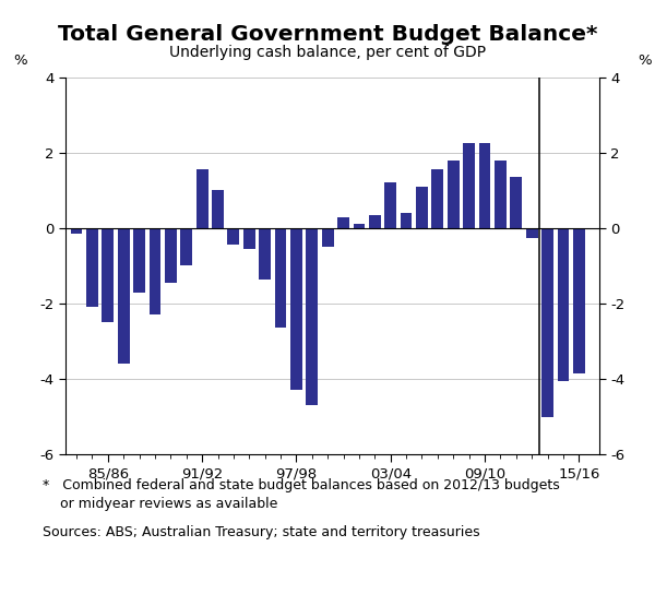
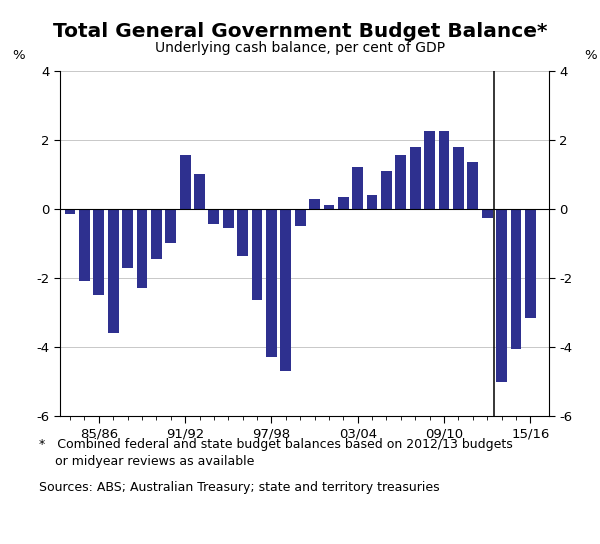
15/16: -3.85 -> -3.15
